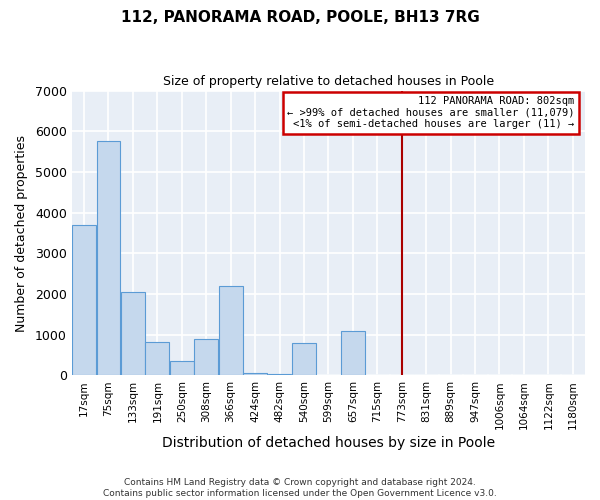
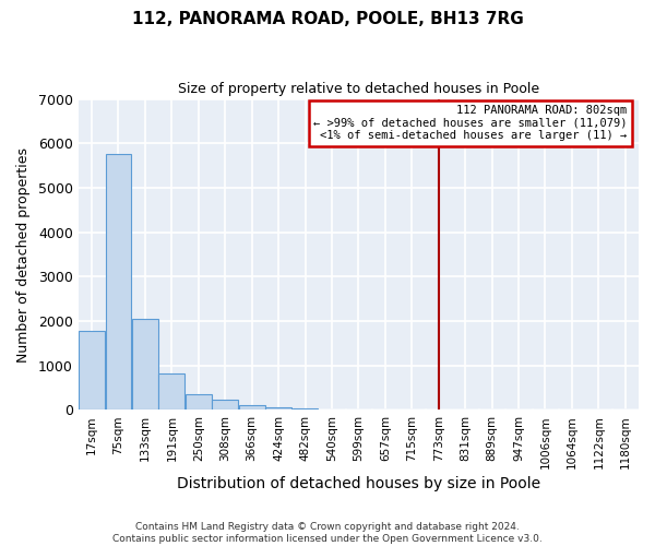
17sqm: 3700 -> 1780
308sqm: 900 -> 230
366sqm: 2200 -> 110
540sqm: 800 -> 20
657sqm: 1100 -> 10
